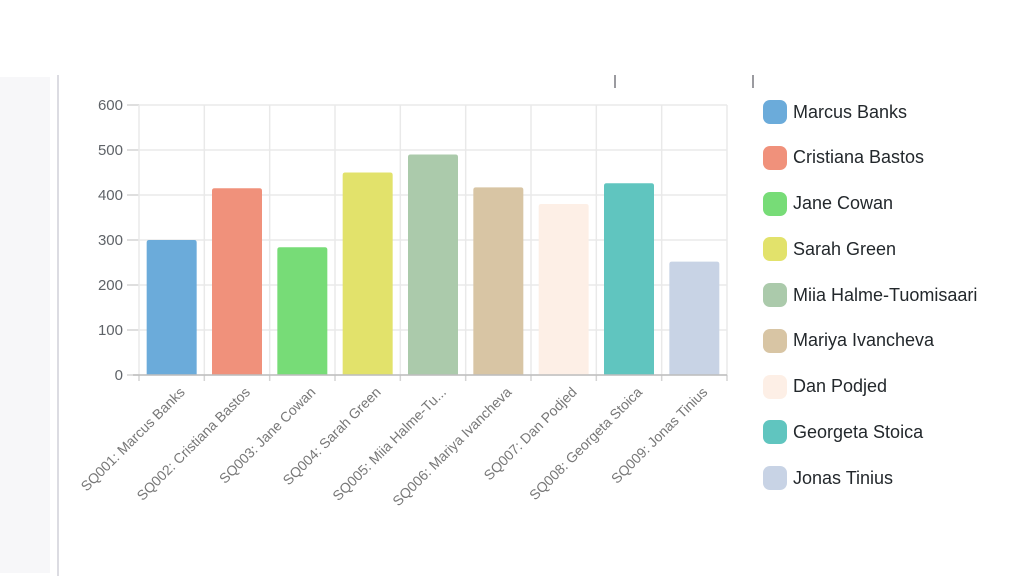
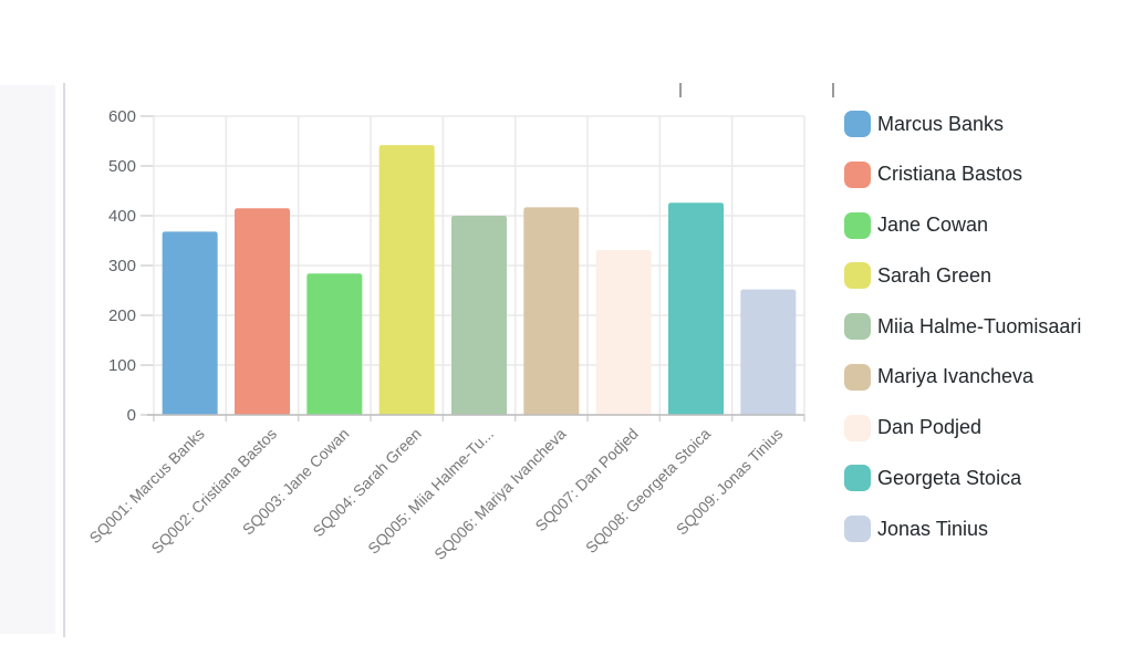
SQ001: Marcus Banks: 300 -> 370
SQ004: Sarah Green: 450 -> 540
SQ005: Miia Halme-Tu...: 490 -> 400
SQ007: Dan Podjed: 380 -> 330
